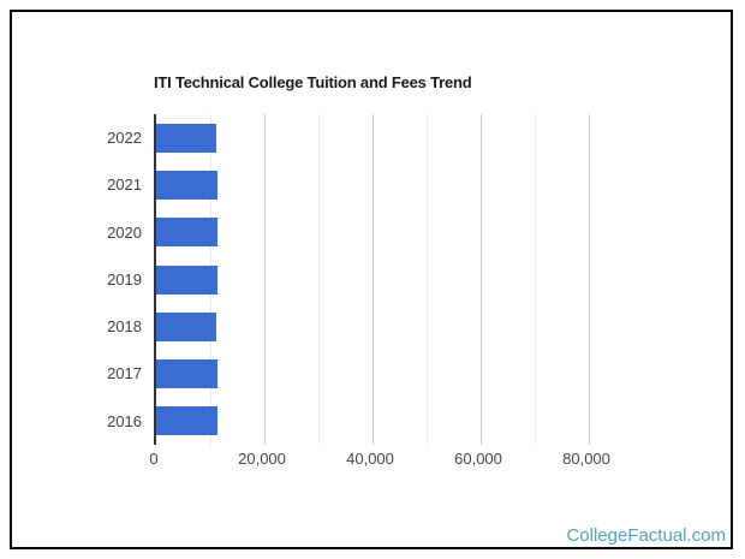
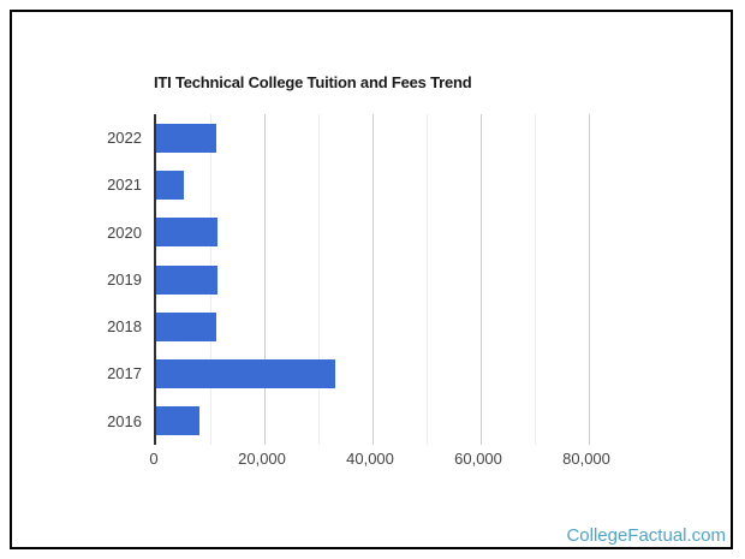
2021: 11000 -> 5000
2017: 11000 -> 33000
2016: 11000 -> 8000
